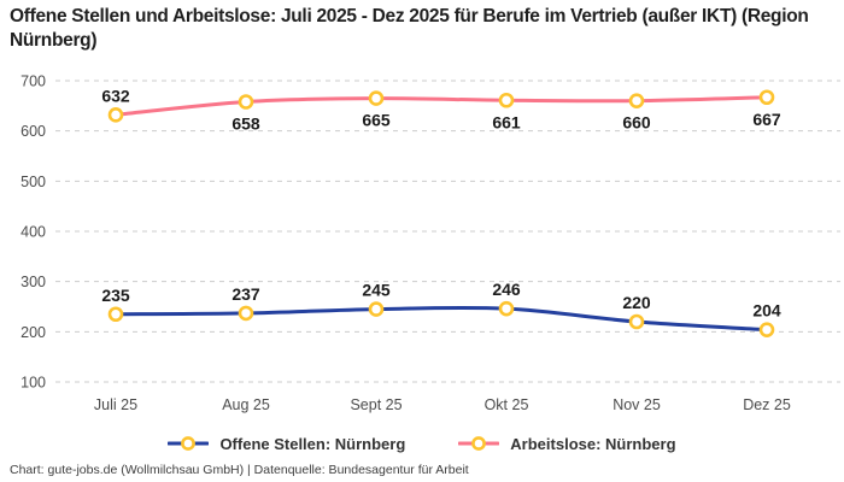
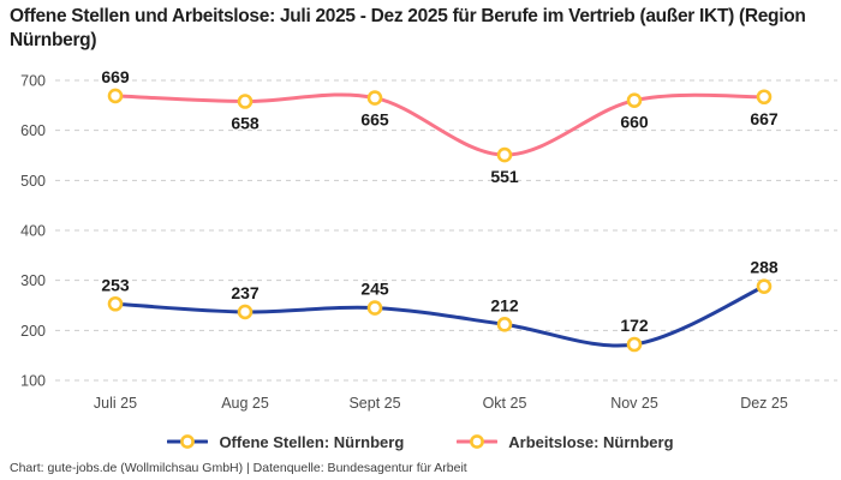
Offene Stellen: Nürnberg/Juli 25: 235 -> 253
Arbeitslose: Nürnberg/Juli 25: 632 -> 669
Offene Stellen: Nürnberg/Okt 25: 246 -> 212
Arbeitslose: Nürnberg/Okt 25: 661 -> 551
Offene Stellen: Nürnberg/Nov 25: 220 -> 172
Offene Stellen: Nürnberg/Dez 25: 204 -> 288
